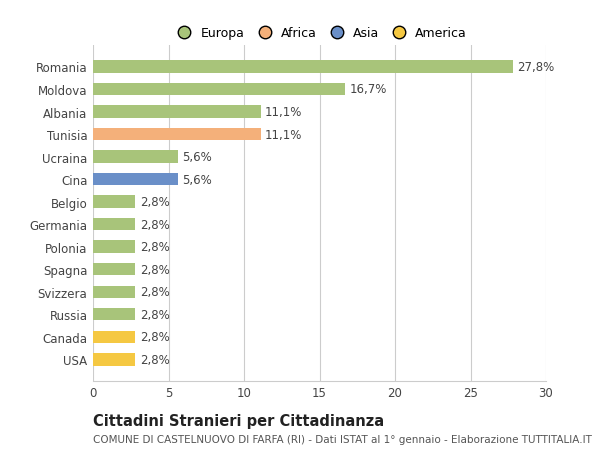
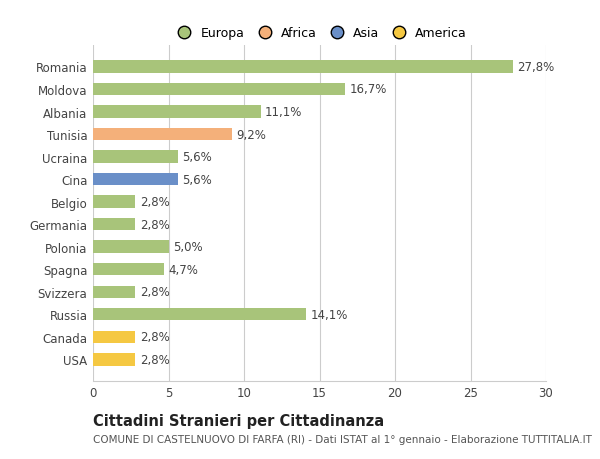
Tunisia: 11,1% -> 9,2%
Polonia: 2,8% -> 5,0%
Spagna: 2,8% -> 4,7%
Russia: 2,8% -> 14,1%
